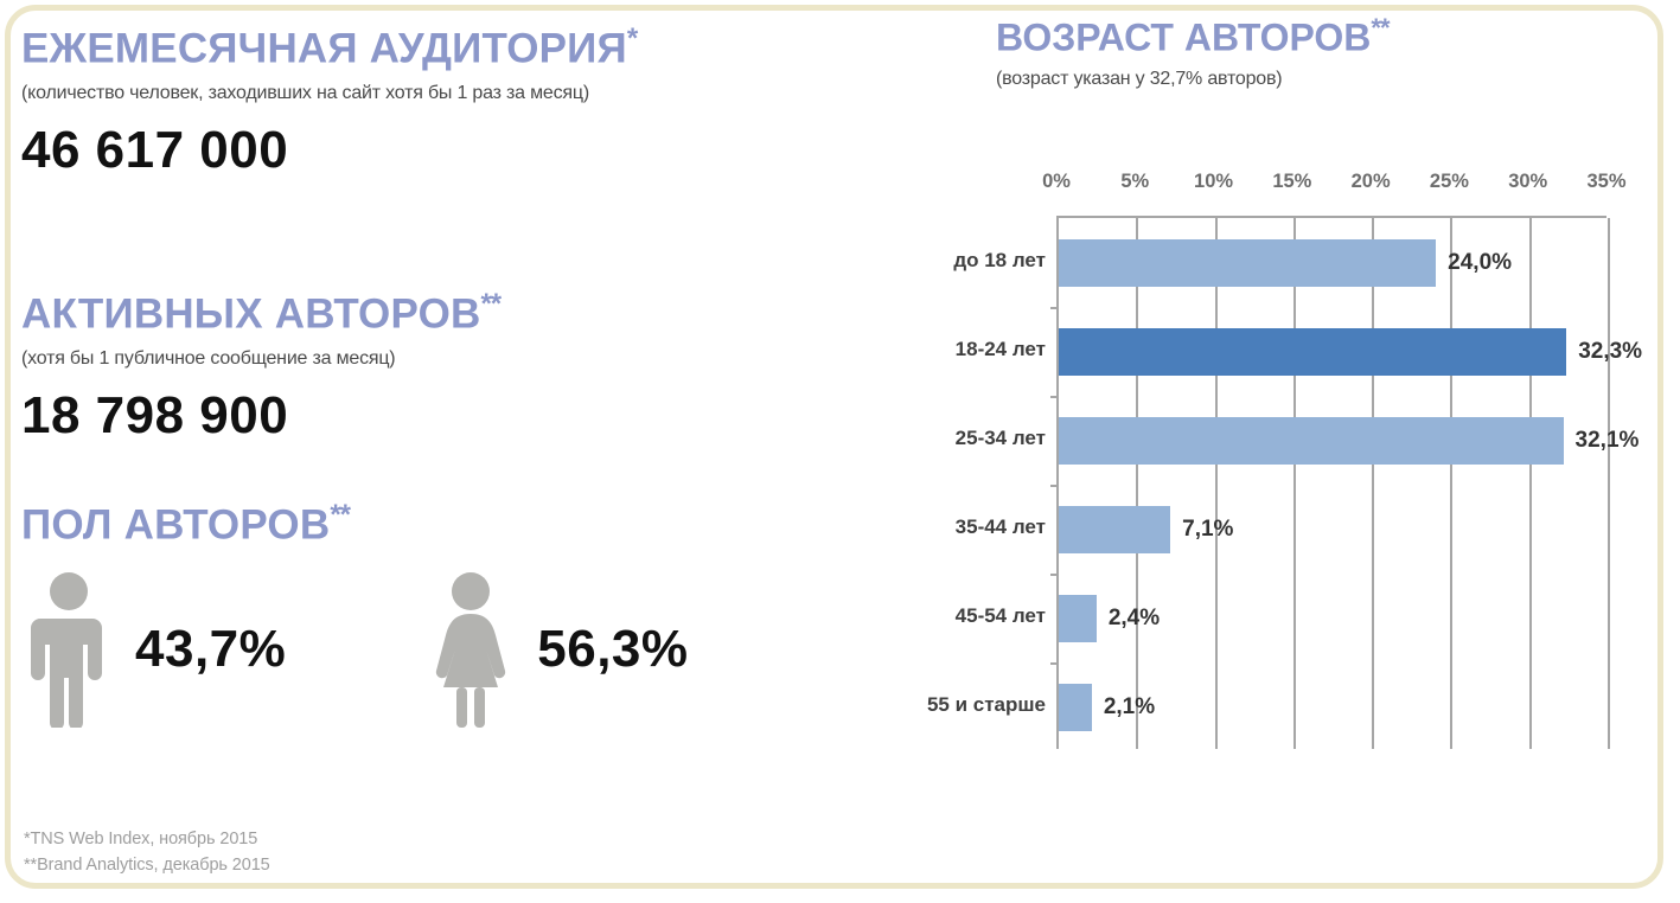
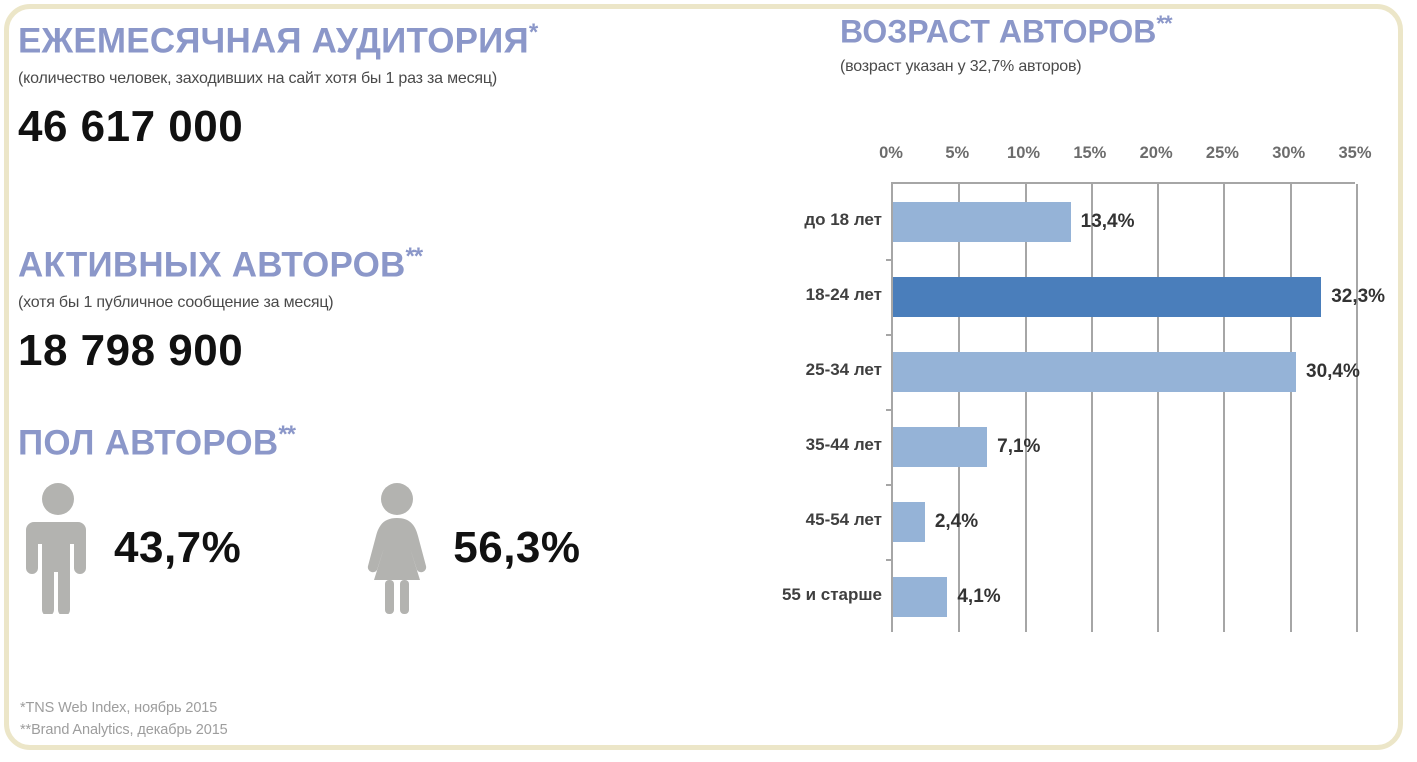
до 18 лет: 24,0% -> 13,4%
25-34 лет: 32,1% -> 30,4%
55 и старше: 2,1% -> 4,1%
